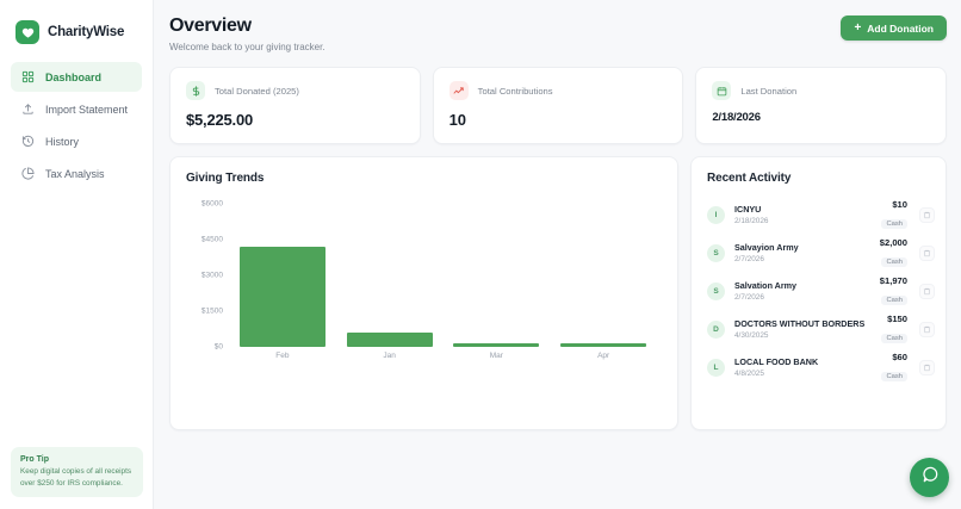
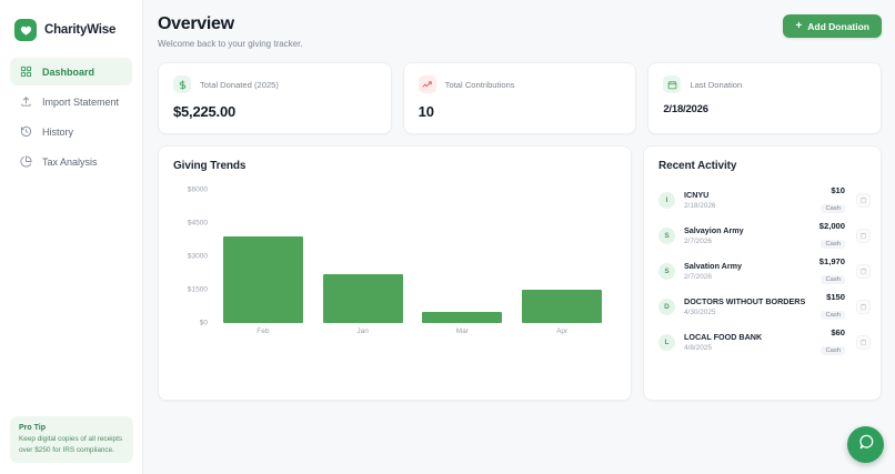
Feb: $4200 -> $3900
Jan: $600 -> $2200
Mar: $100 -> $500
Apr: $100 -> $1500
